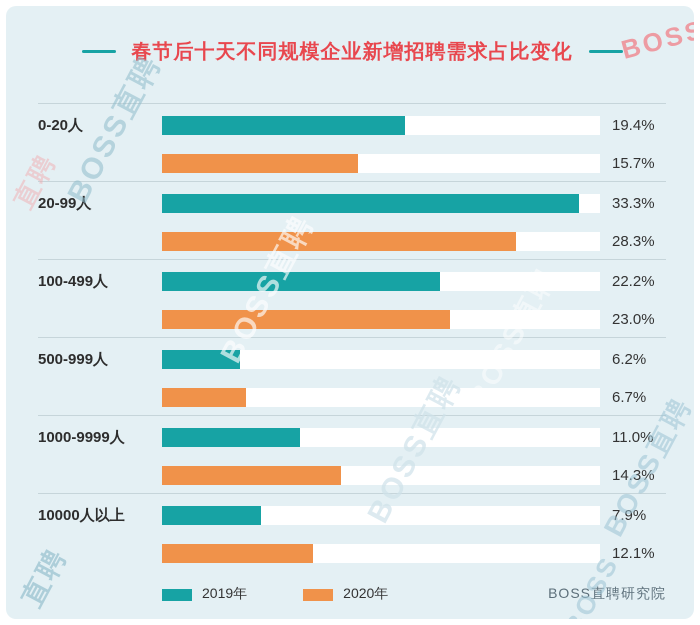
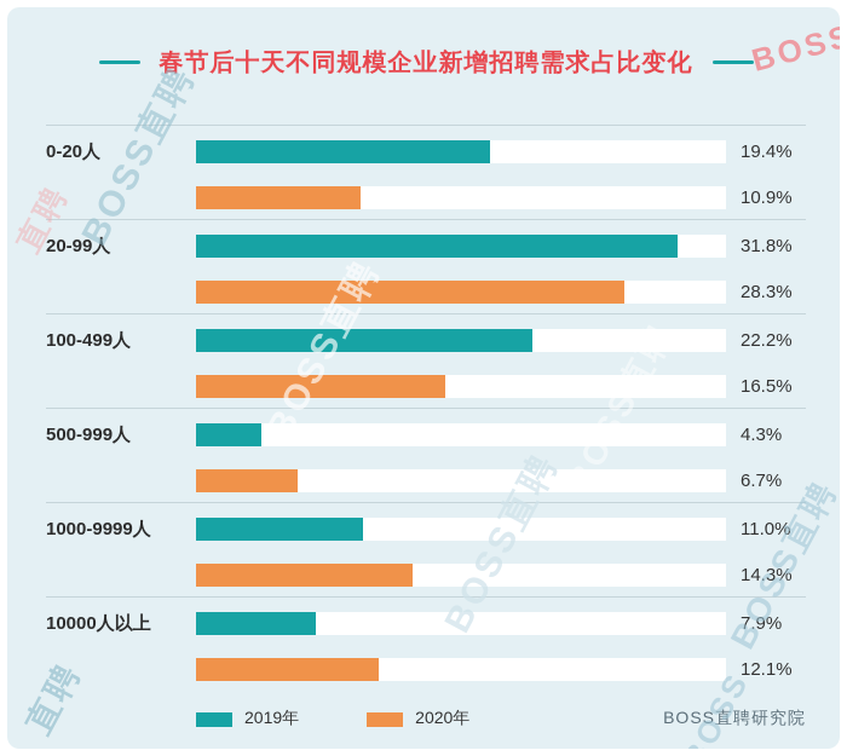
2020年/0-20人: 15.7% -> 10.9%
2019年/20-99人: 33.3% -> 31.8%
2020年/100-499人: 23.0% -> 16.5%
2019年/500-999人: 6.2% -> 4.3%
